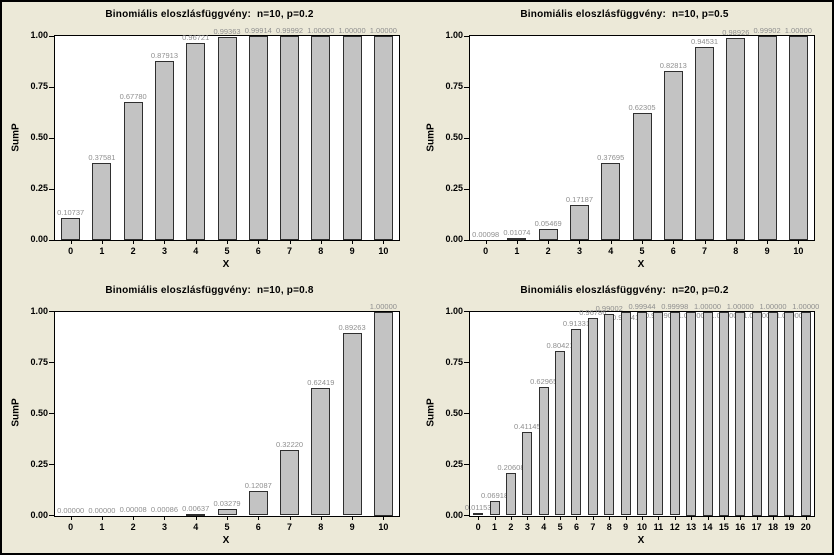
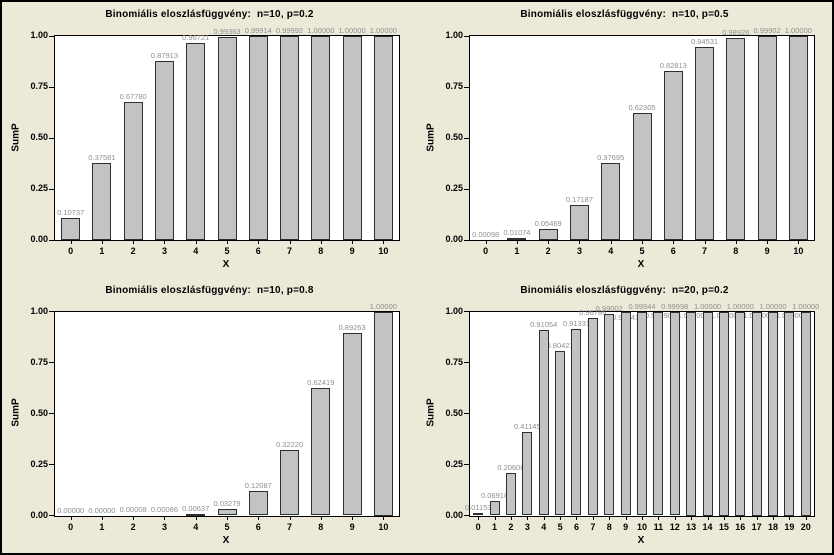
Binomiális eloszlásfüggvény: n=20, p=0.2/4: 0.62965 -> 0.91054
